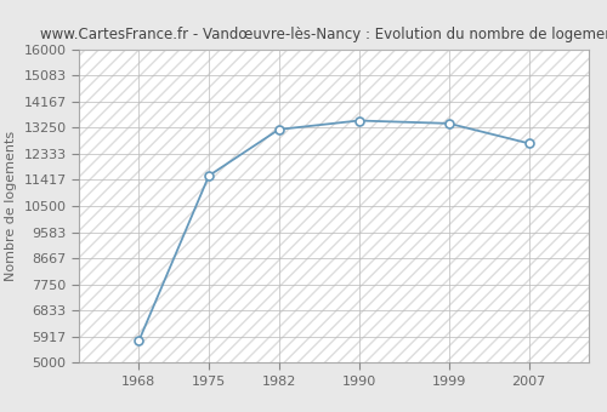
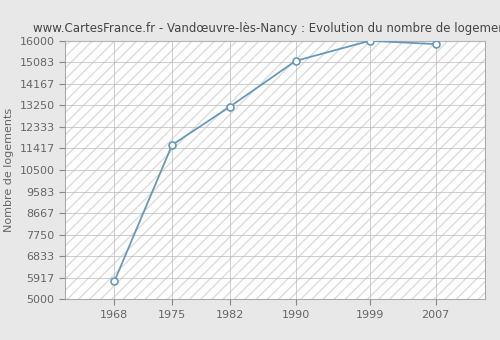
1990: 13500 -> 15140
1999: 13400 -> 16000
2007: 12700 -> 15860
